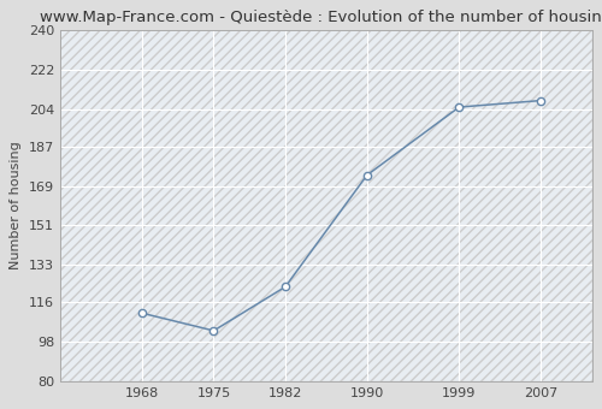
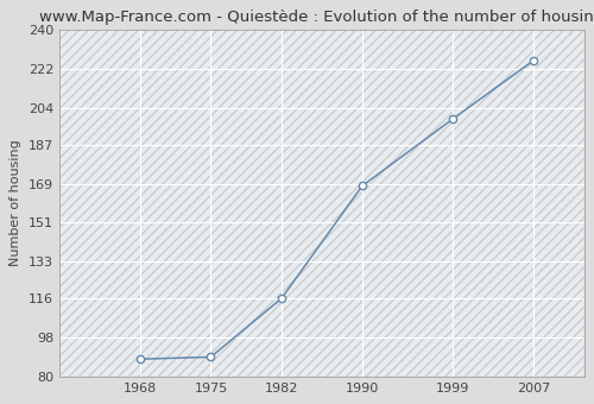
1968: 111 -> 88
1975: 103 -> 89
1982: 123 -> 116
1990: 174 -> 168
1999: 205 -> 199
2007: 208 -> 226
